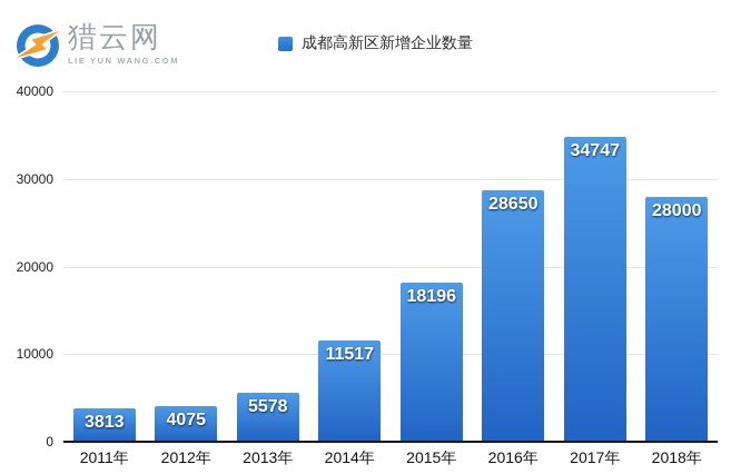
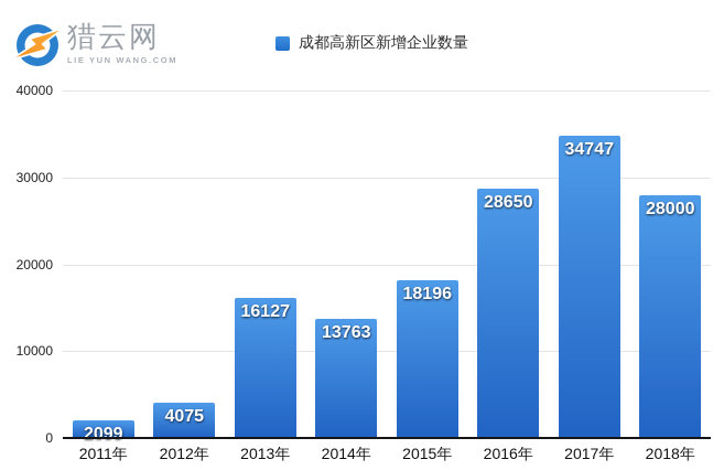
2011年: 3813 -> 2099
2013年: 5578 -> 16127
2014年: 11517 -> 13763
